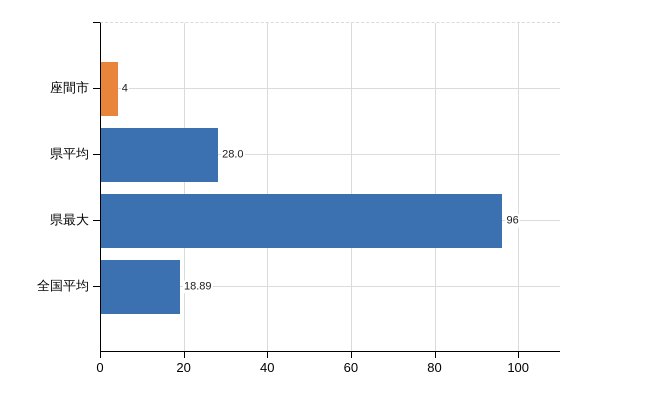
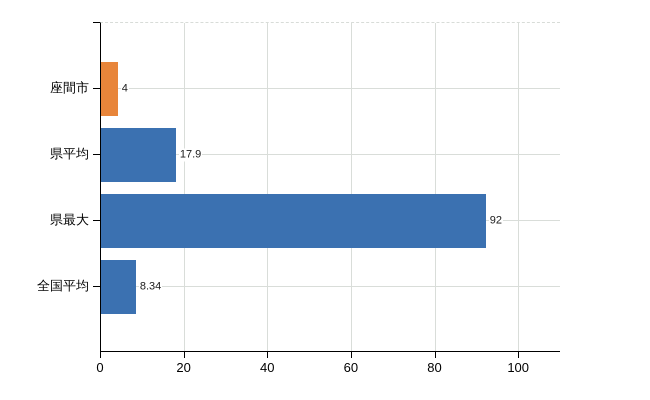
県平均: 28.0 -> 17.9
県最大: 96 -> 92
全国平均: 18.89 -> 8.34
